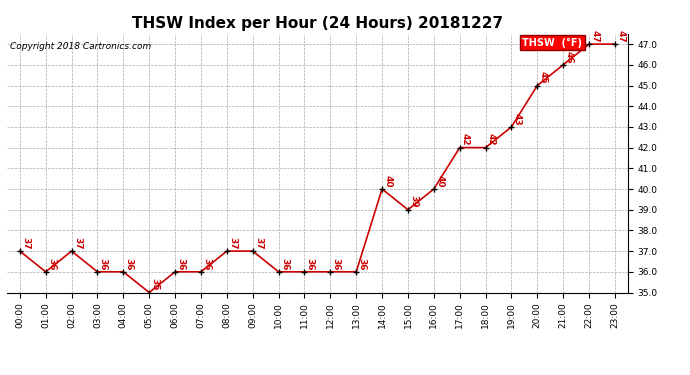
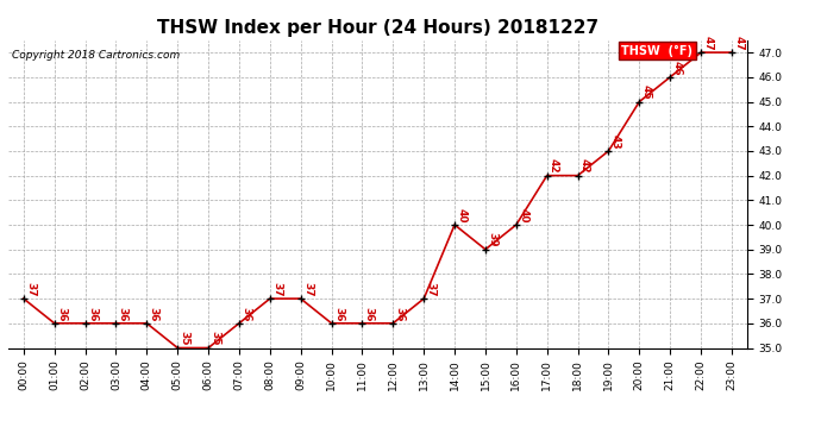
02:00: 37 -> 36
06:00: 36 -> 35
13:00: 36 -> 37
